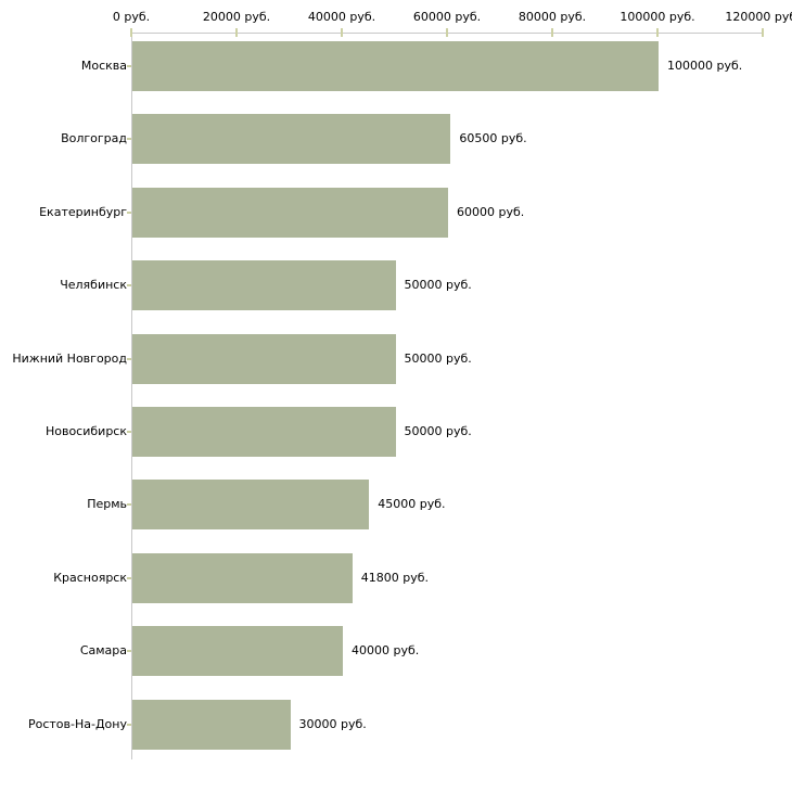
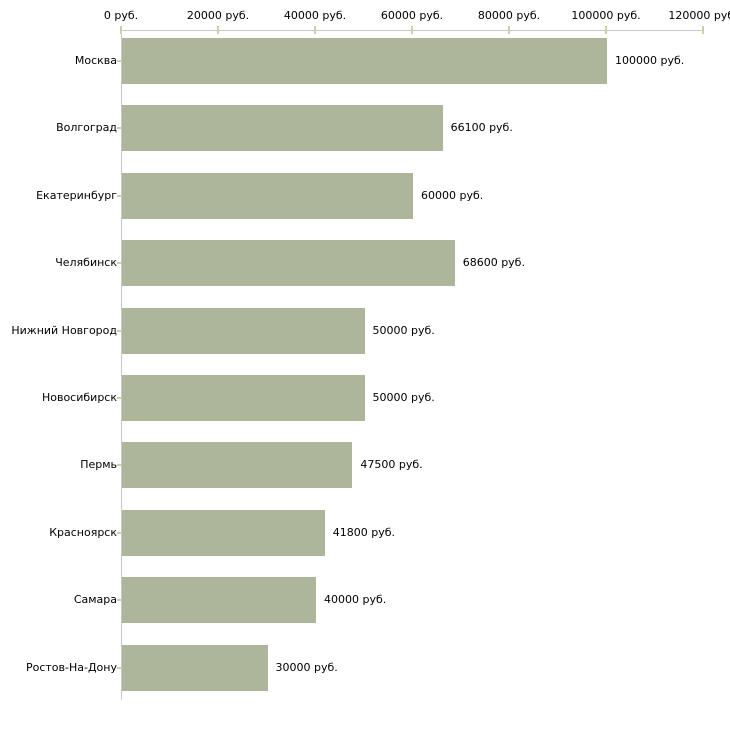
Волгоград: 60500 -> 66100
Челябинск: 50000 -> 68600
Пермь: 45000 -> 47500
